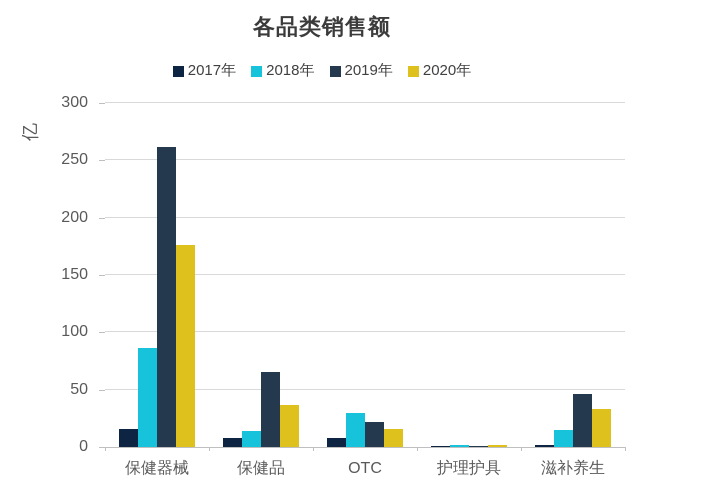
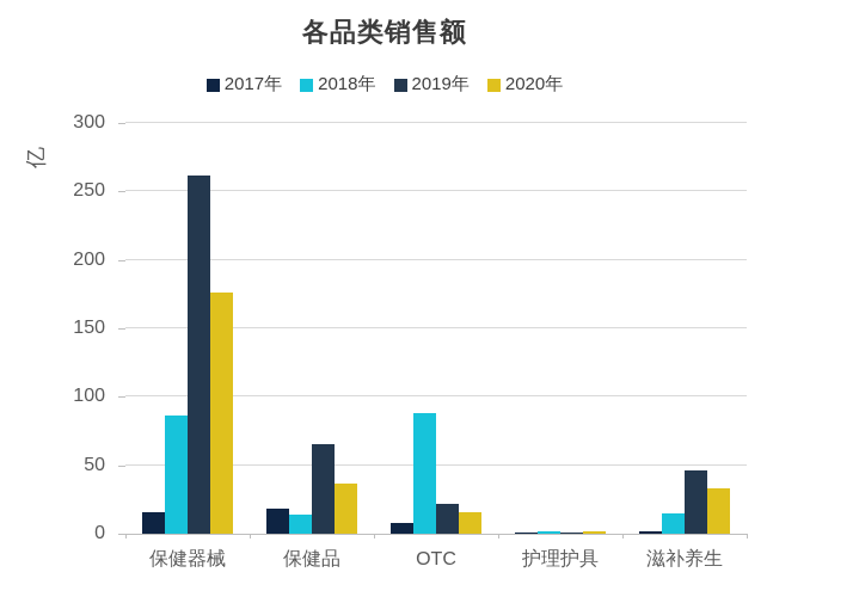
2017年/保健品: 8 -> 18
2018年/OTC: 30 -> 88
